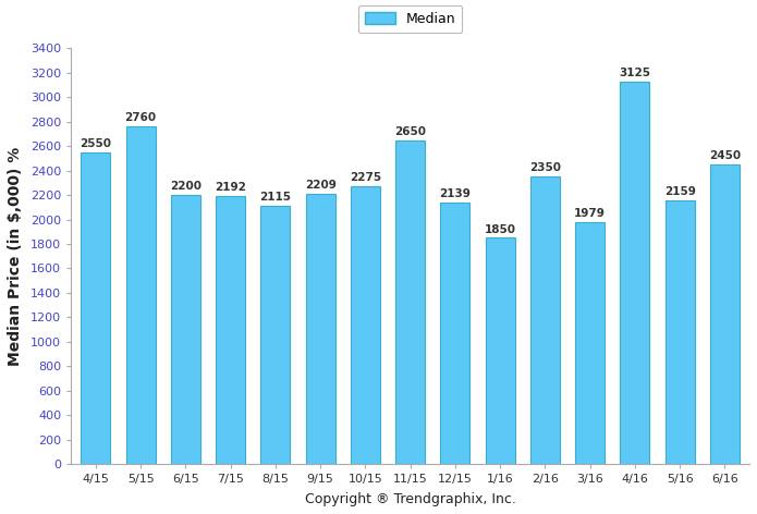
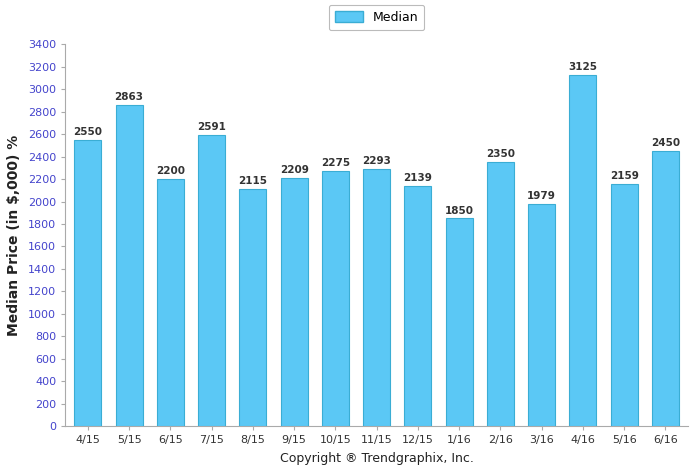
5/15: 2760 -> 2863
7/15: 2192 -> 2591
11/15: 2650 -> 2293
